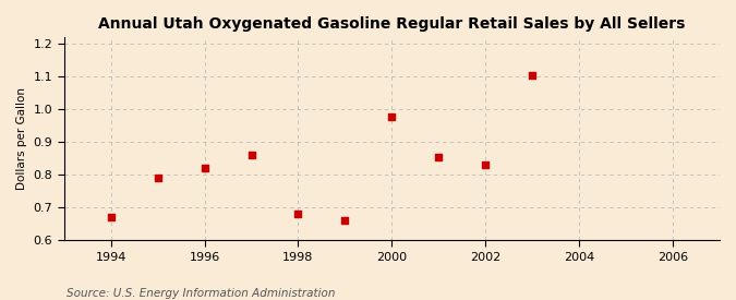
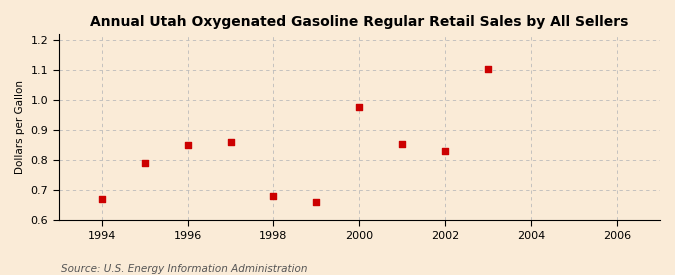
1996: 0.822 -> 0.850
